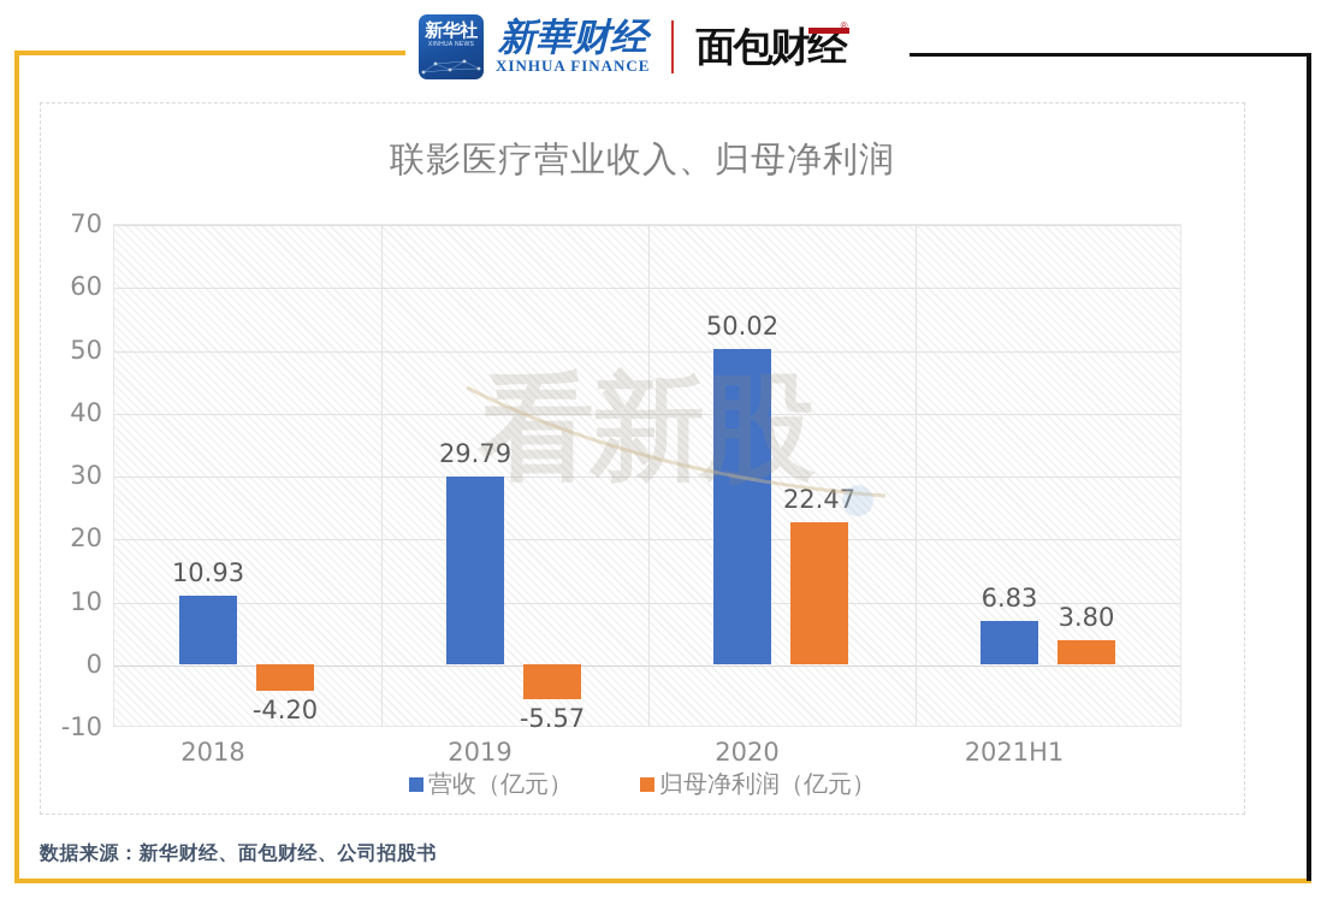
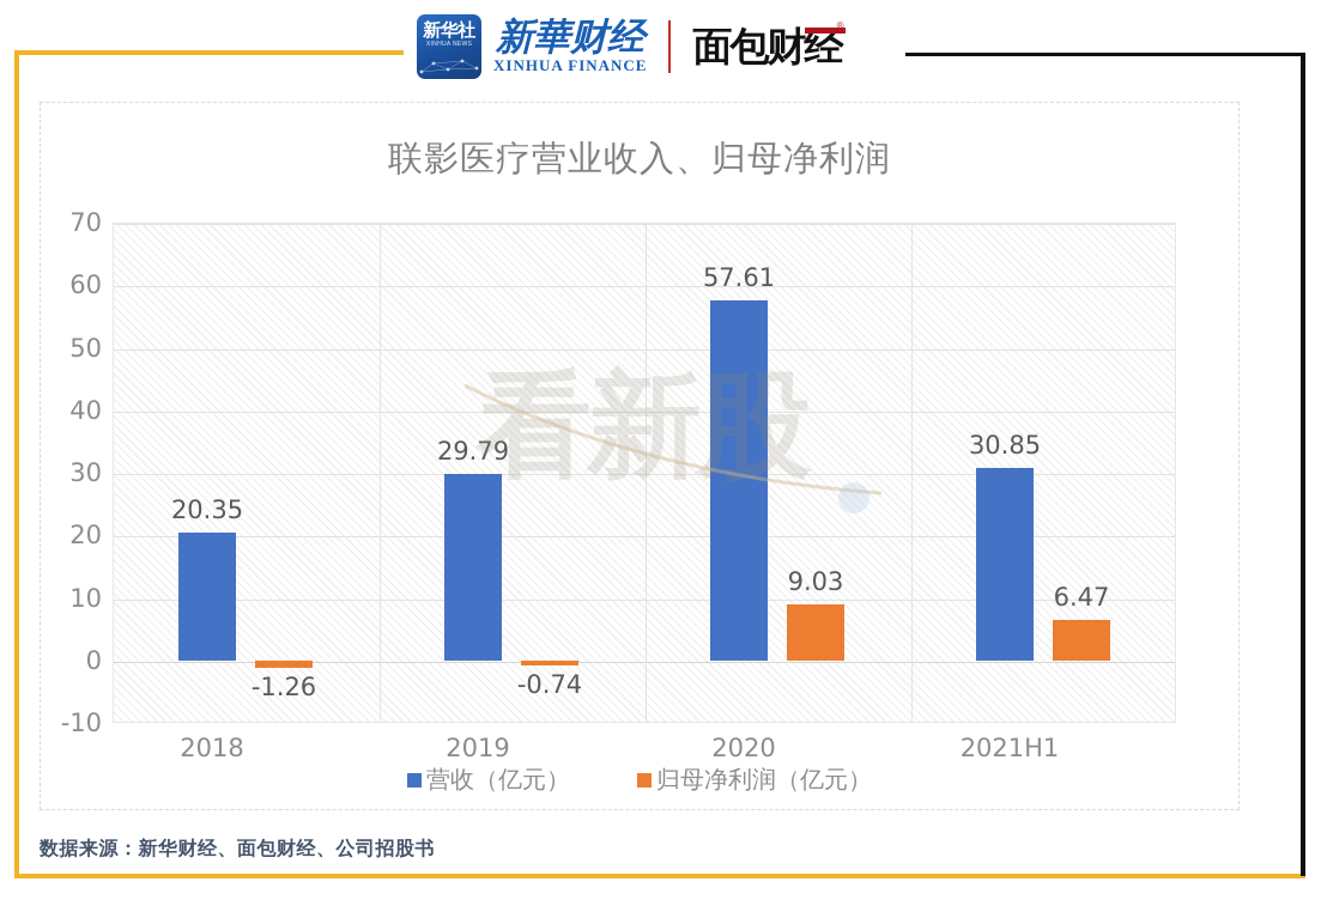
营收（亿元）/2018: 10.93 -> 20.35
归母净利润（亿元）/2018: -4.20 -> -1.26
归母净利润（亿元）/2019: -5.57 -> -0.74
营收（亿元）/2020: 50.02 -> 57.61
归母净利润（亿元）/2020: 22.47 -> 9.03
营收（亿元）/2021H1: 6.83 -> 30.85
归母净利润（亿元）/2021H1: 3.80 -> 6.47
